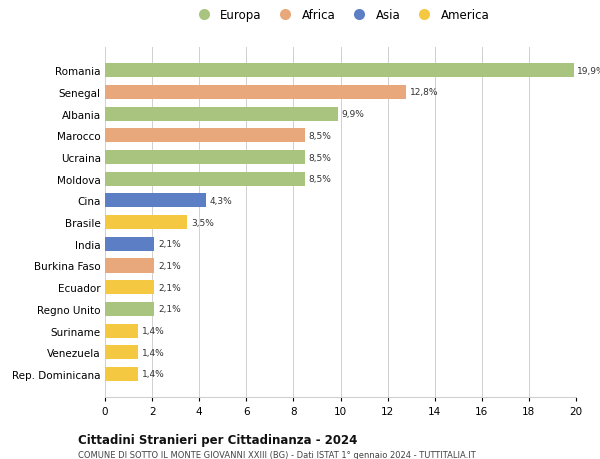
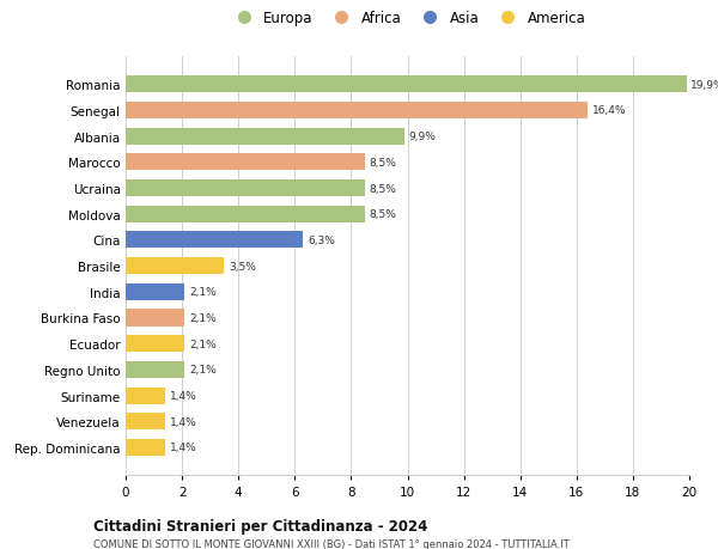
Senegal: 12,8% -> 16,4%
Cina: 4,3% -> 6,3%
